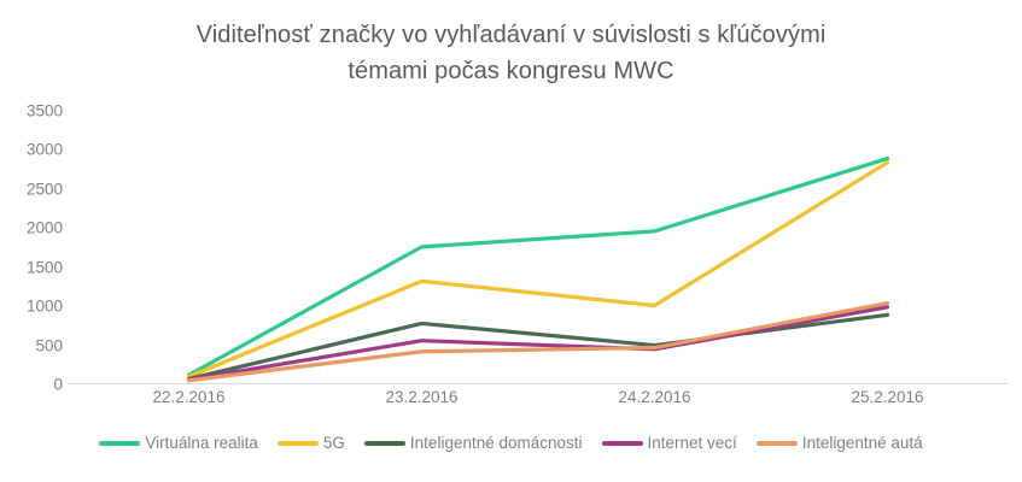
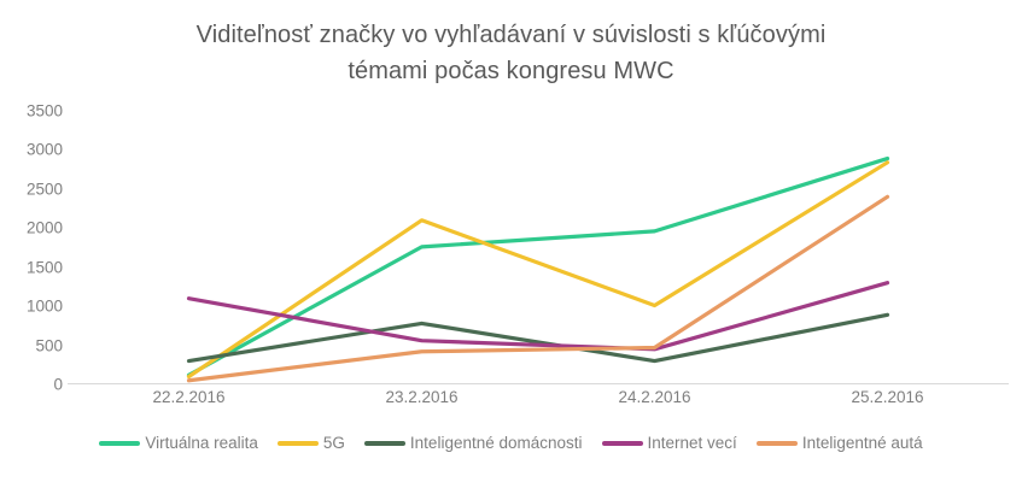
Inteligentné domácnosti/22.2.2016: 100 -> 300
Internet vecí/22.2.2016: 100 -> 1100
5G/23.2.2016: 1300 -> 2100
Inteligentné domácnosti/24.2.2016: 500 -> 300
Internet vecí/25.2.2016: 1000 -> 1300
Inteligentné autá/25.2.2016: 1000 -> 2400
